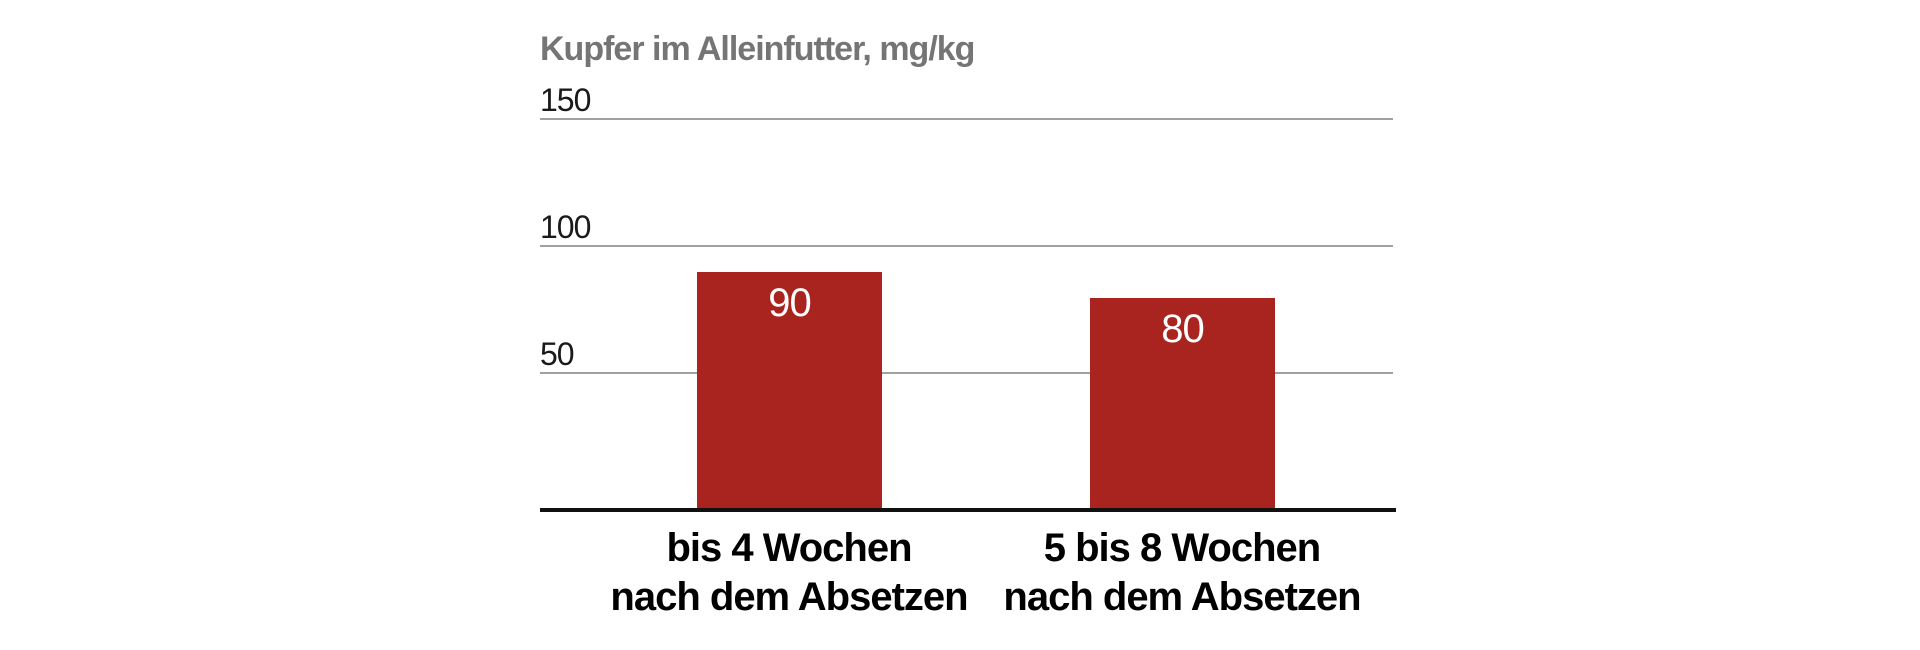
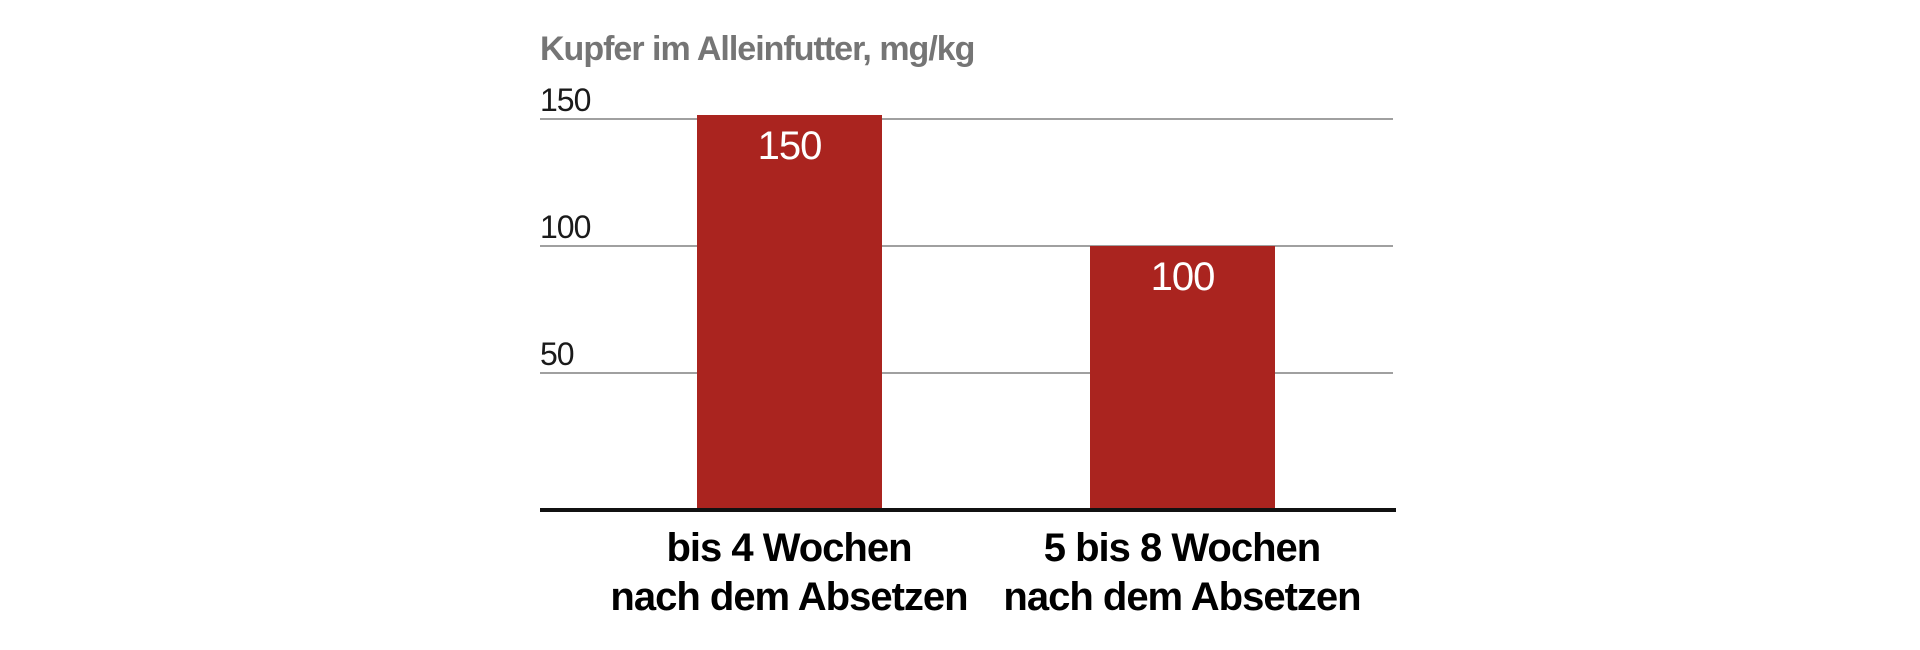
bis 4 Wochen nach dem Absetzen: 90 -> 150
5 bis 8 Wochen nach dem Absetzen: 80 -> 100
